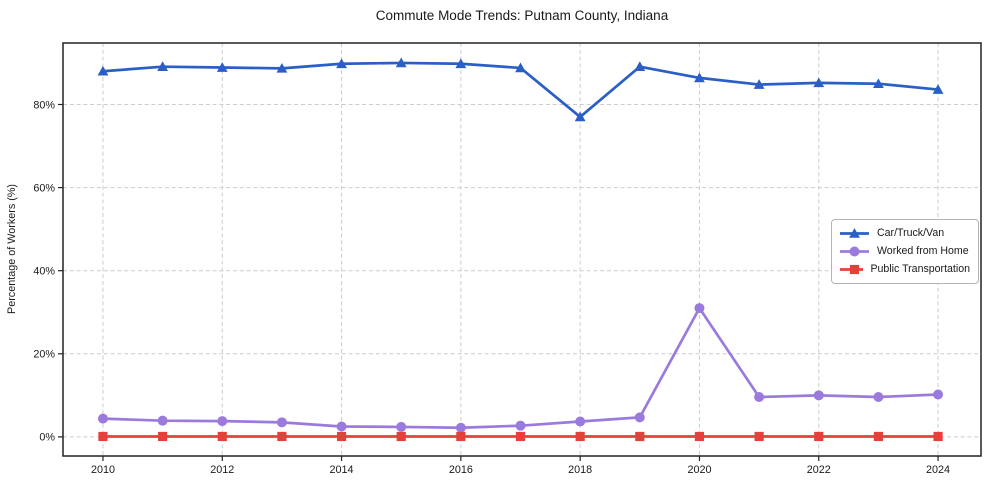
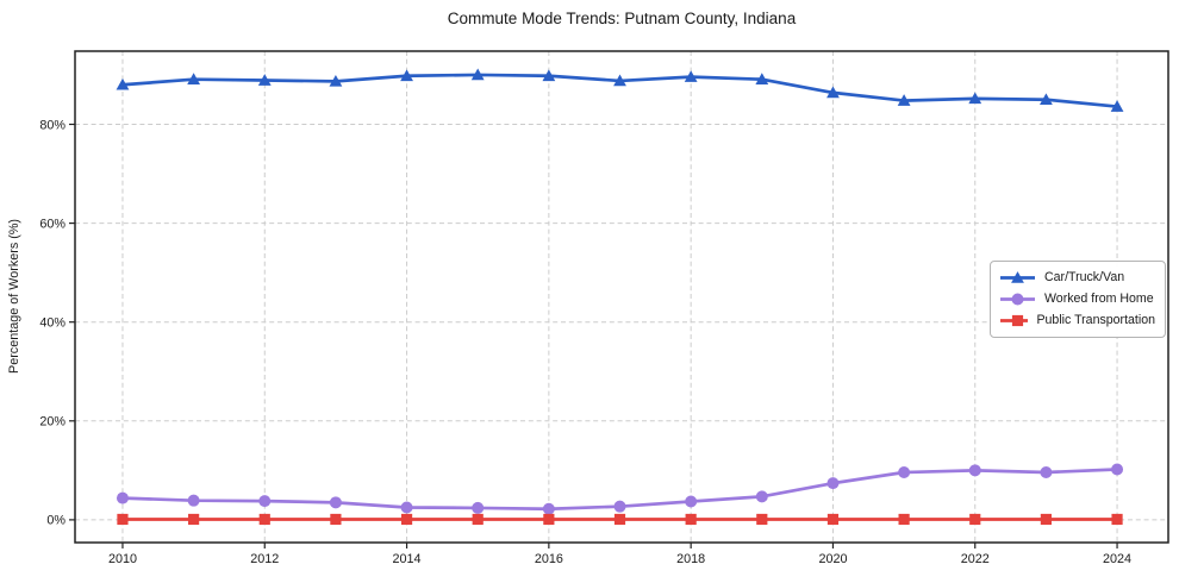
Car/Truck/Van/2018: 77% -> 90%
Worked from Home/2020: 31% -> 7%
